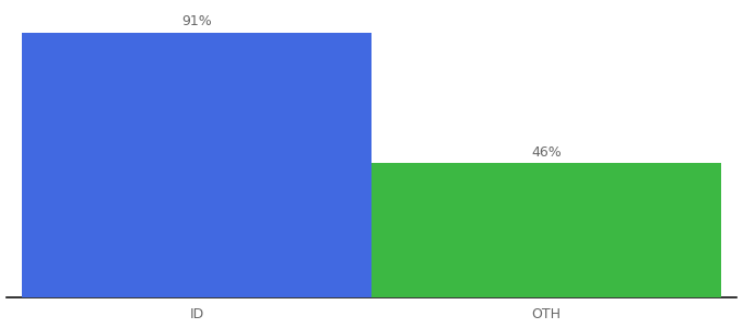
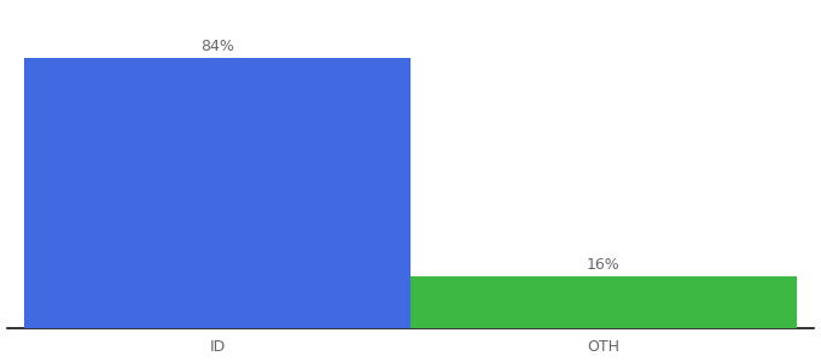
ID: 91% -> 84%
OTH: 46% -> 16%
